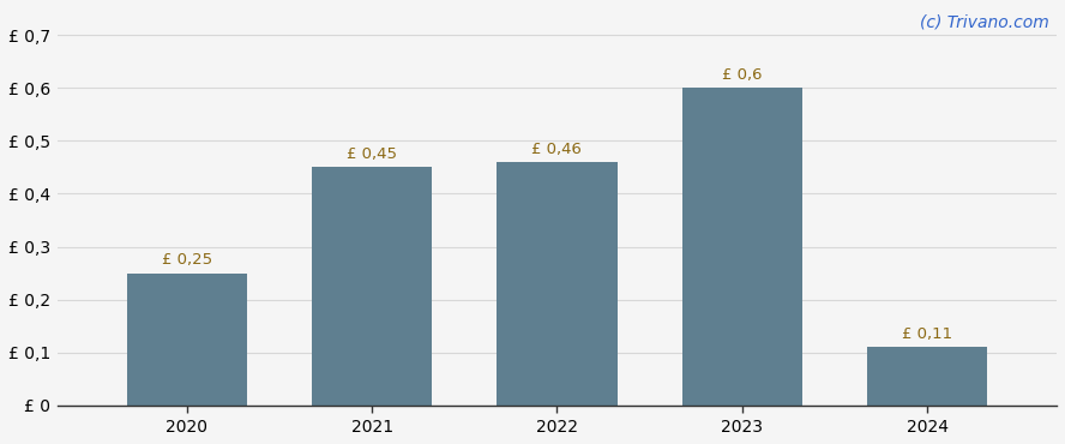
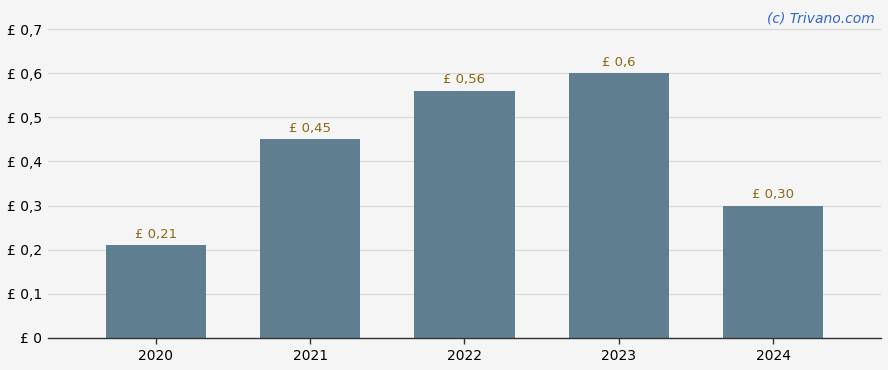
2020: 0,25 -> 0,21
2022: 0,46 -> 0,56
2024: 0,11 -> 0,30
